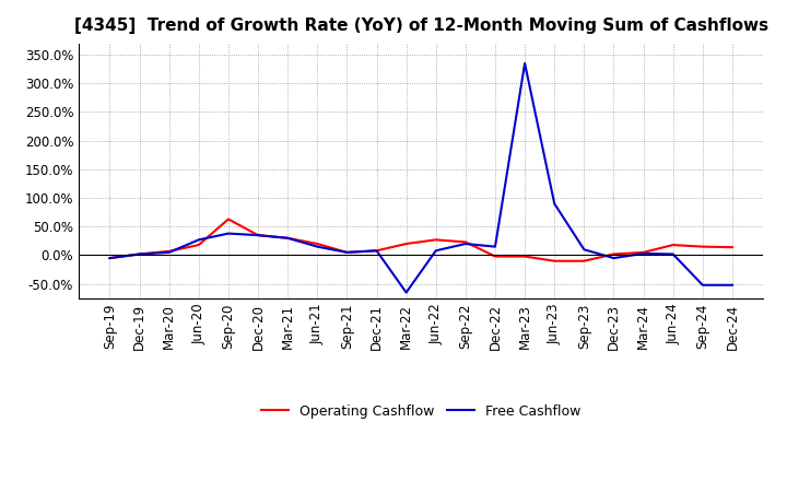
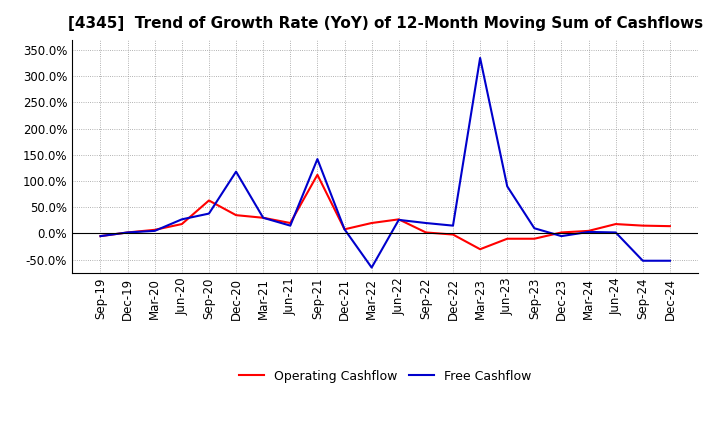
Free Cashflow/Dec-20: 35% -> 118%
Operating Cashflow/Sep-21: 5% -> 112%
Free Cashflow/Sep-21: 5% -> 142%
Free Cashflow/Jun-22: 8% -> 26%
Operating Cashflow/Sep-22: 23% -> 2%
Operating Cashflow/Mar-23: -2% -> -30%
